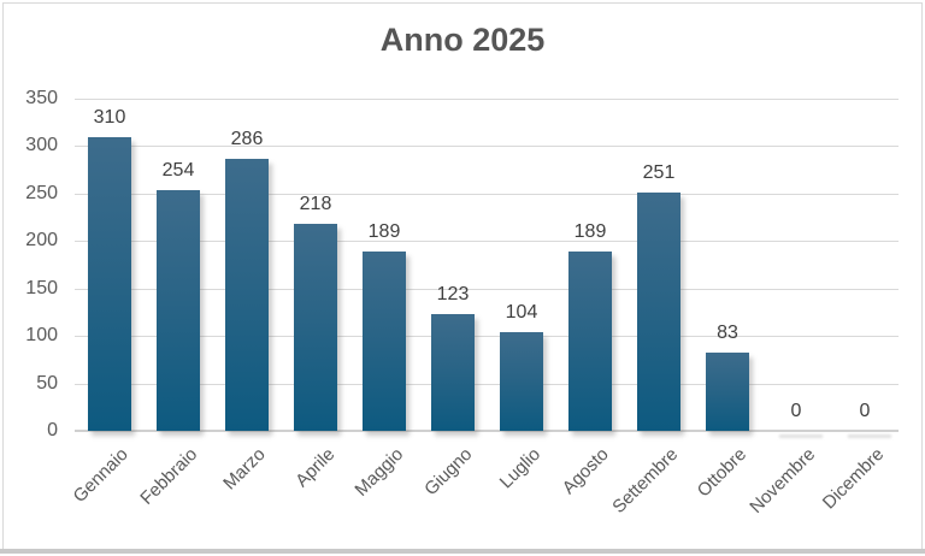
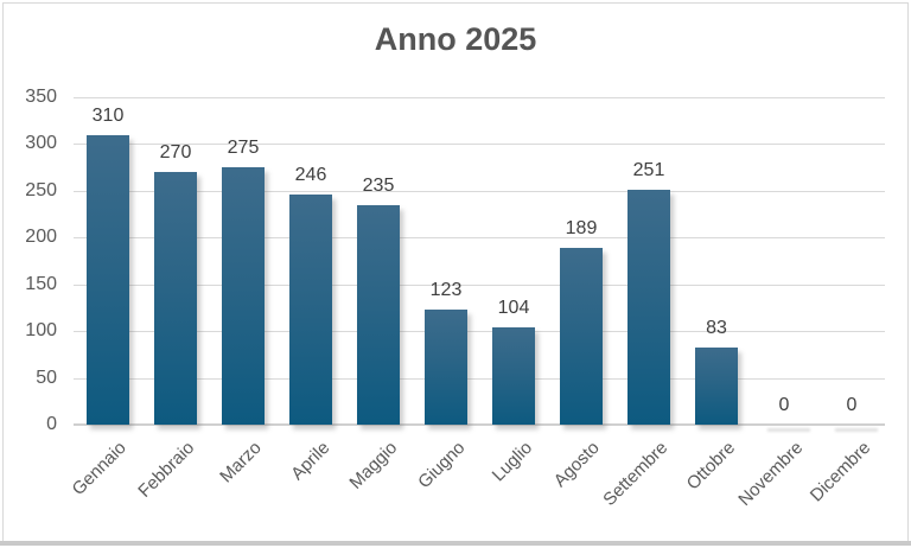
Febbraio: 254 -> 270
Marzo: 286 -> 275
Aprile: 218 -> 246
Maggio: 189 -> 235
